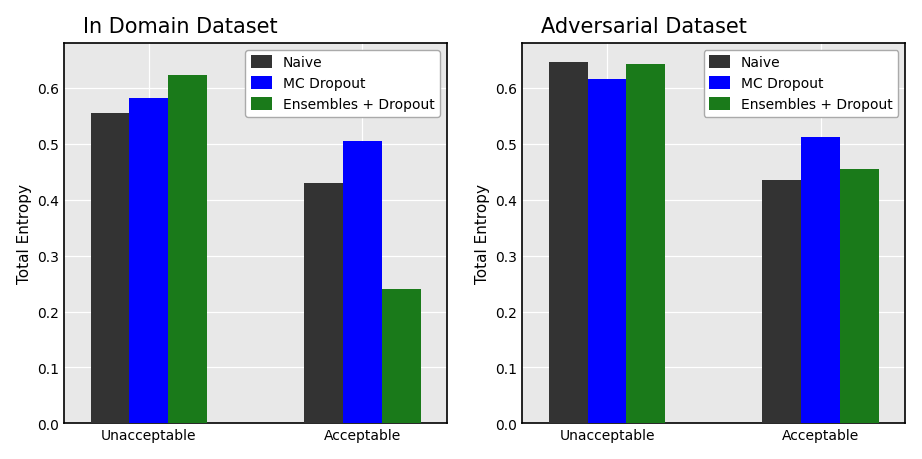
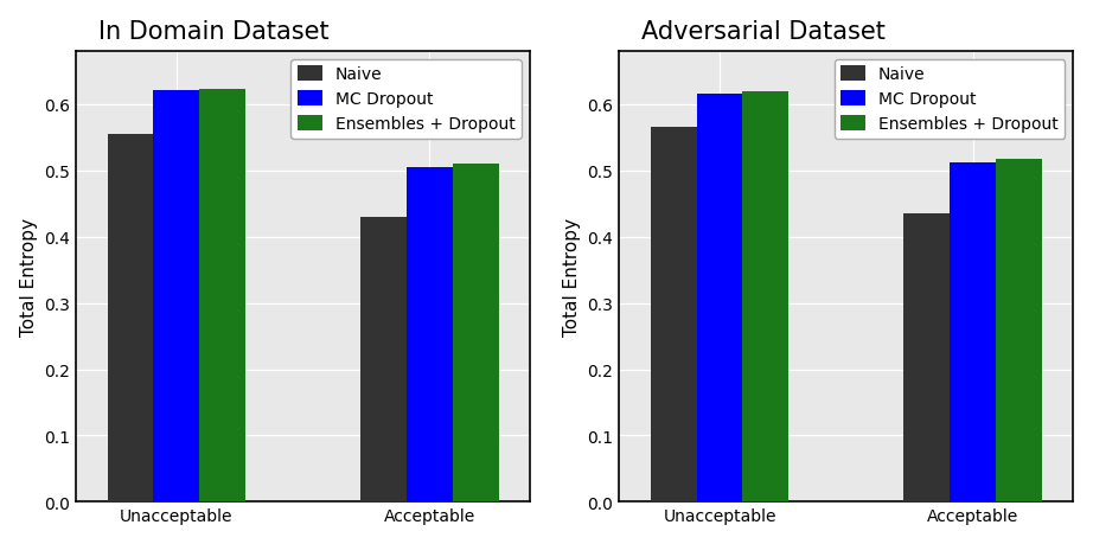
In Domain Dataset/MC Dropout/Unacceptable: 0.582 -> 0.620
In Domain Dataset/Ensembles + Dropout/Acceptable: 0.240 -> 0.510
Adversarial Dataset/Naive/Unacceptable: 0.646 -> 0.565
Adversarial Dataset/Ensembles + Dropout/Unacceptable: 0.642 -> 0.618
Adversarial Dataset/Ensembles + Dropout/Acceptable: 0.454 -> 0.517
